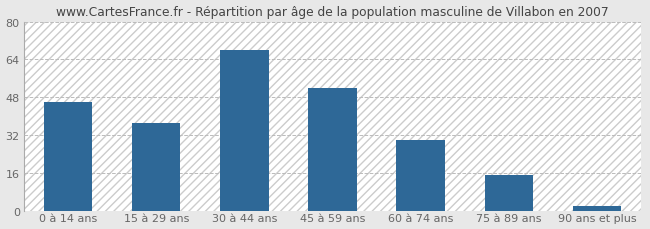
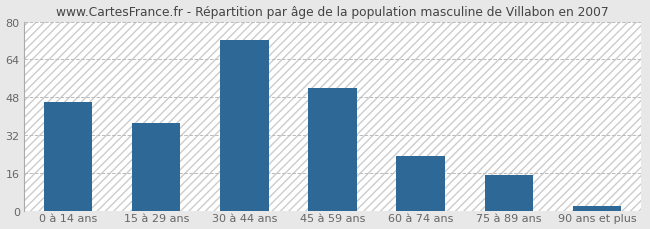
30 à 44 ans: 68 -> 72
60 à 74 ans: 30 -> 23
